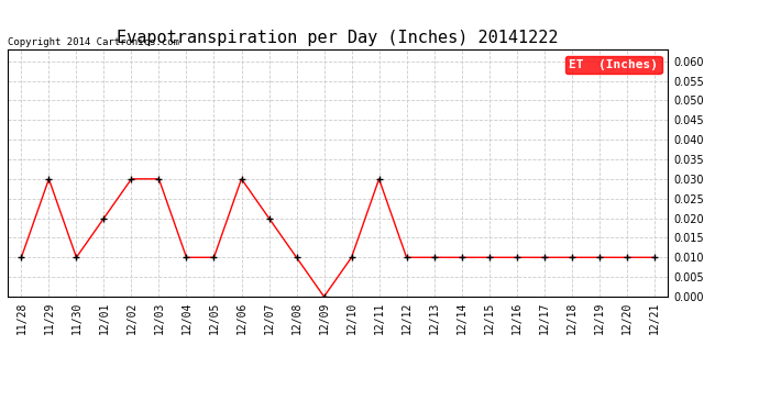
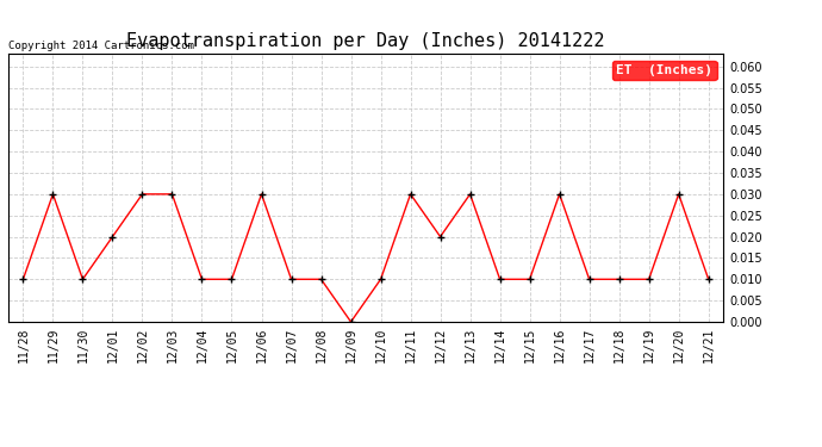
12/07: 0.02 -> 0.01
12/12: 0.01 -> 0.02
12/13: 0.01 -> 0.03
12/16: 0.01 -> 0.03
12/20: 0.01 -> 0.03
